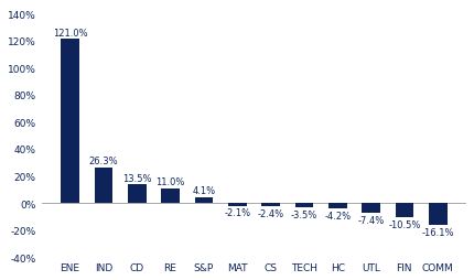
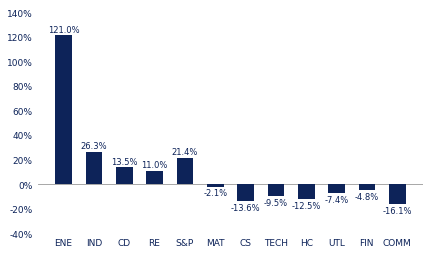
S&P: 4.1% -> 21.4%
CS: -2.4% -> -13.6%
TECH: -3.5% -> -9.5%
HC: -4.2% -> -12.5%
FIN: -10.5% -> -4.8%
